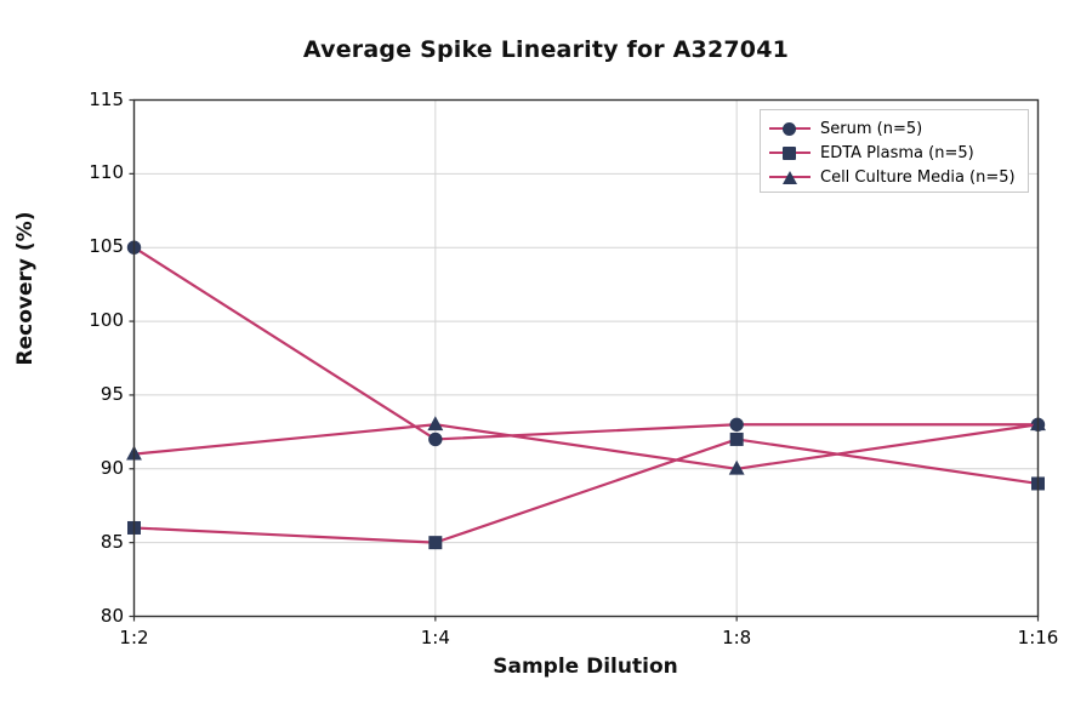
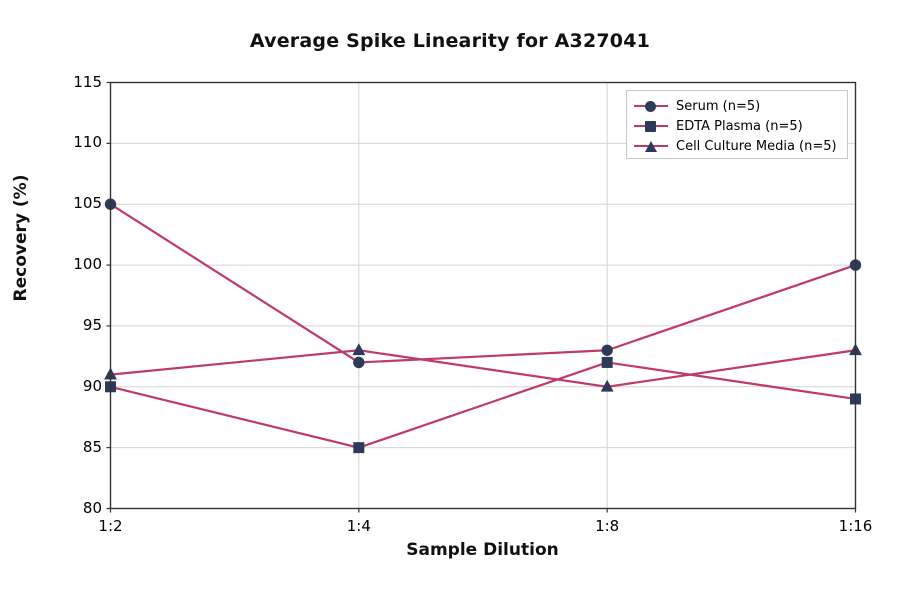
EDTA Plasma (n=5)/1:2: 86 -> 90
Serum (n=5)/1:16: 93 -> 100
